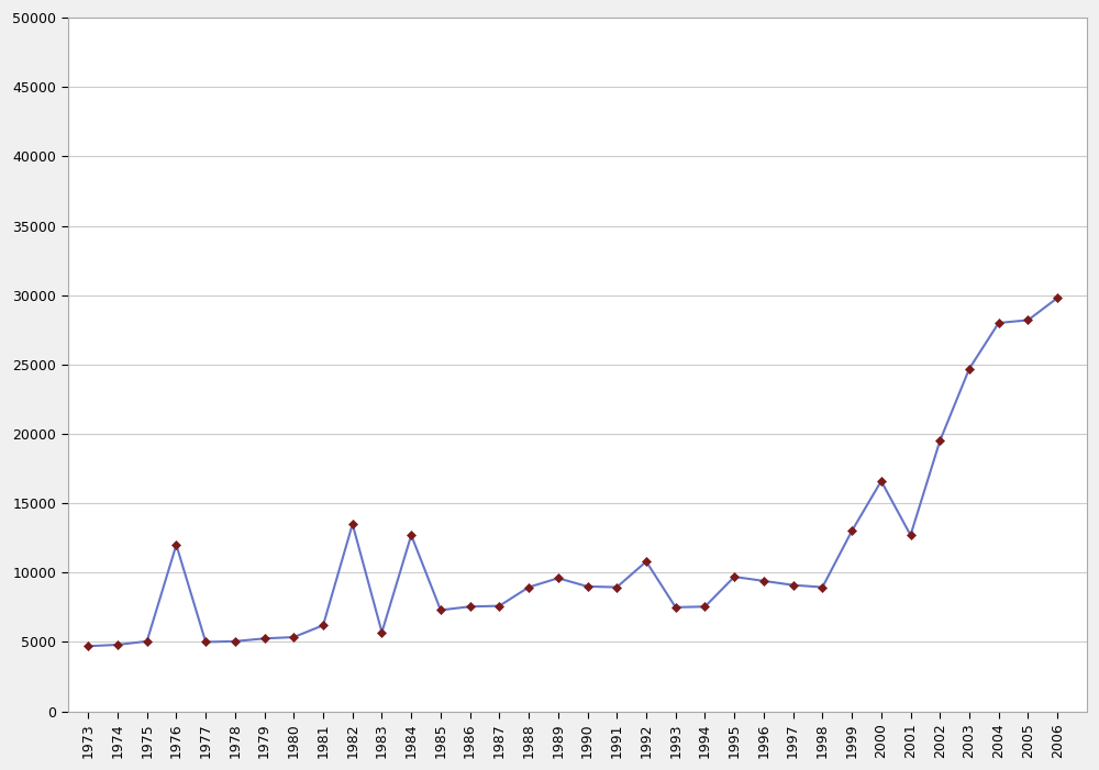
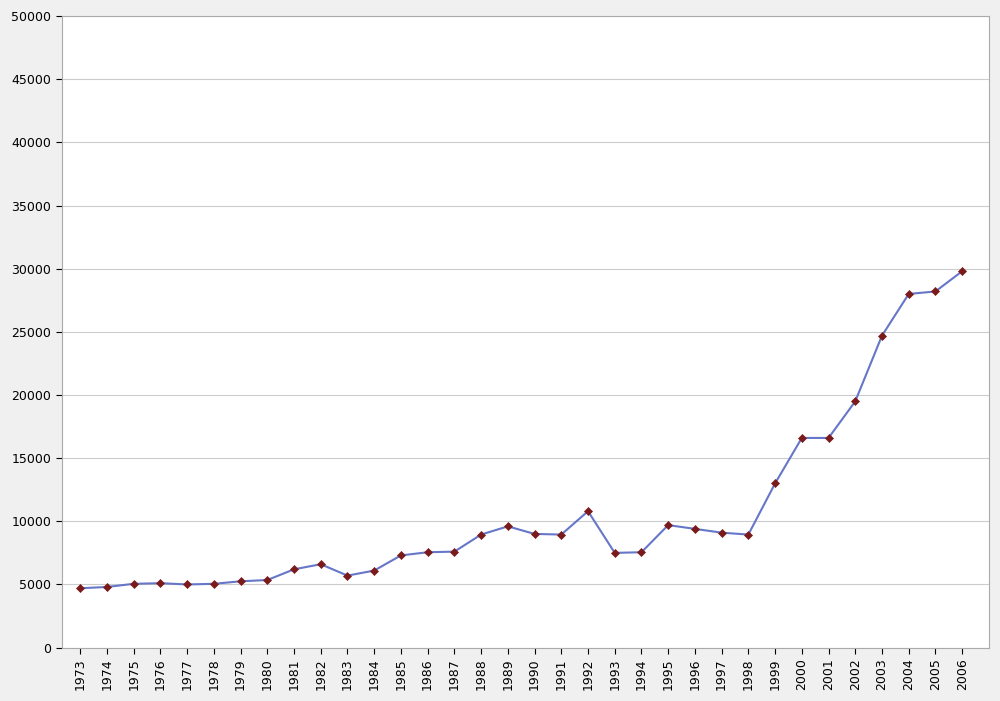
1976: 12000 -> 5100
1982: 13500 -> 6600
1984: 12700 -> 6100
2001: 12700 -> 16600
